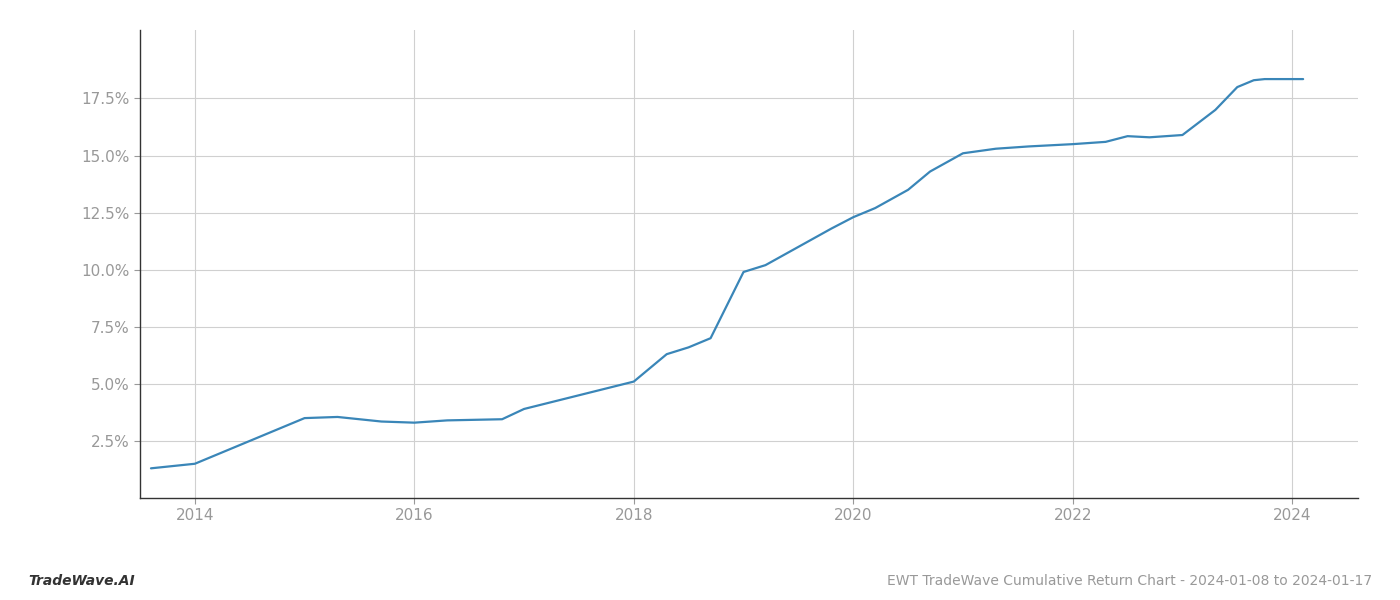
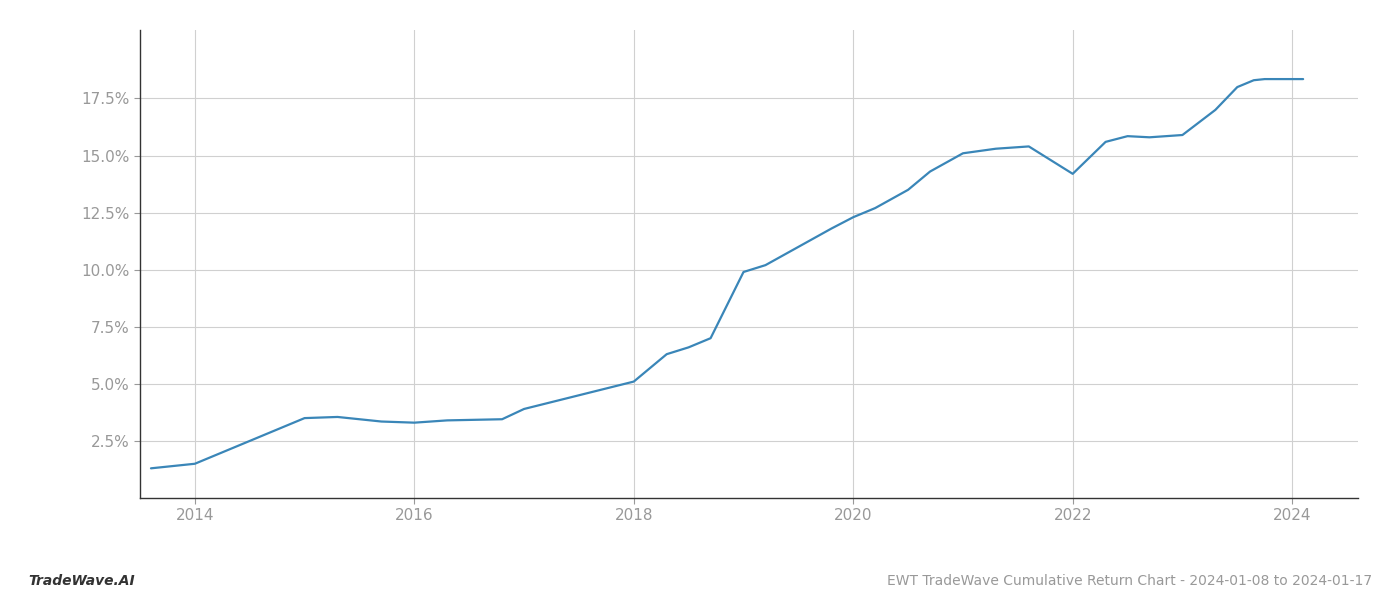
2022: 15.50% -> 14.20%
